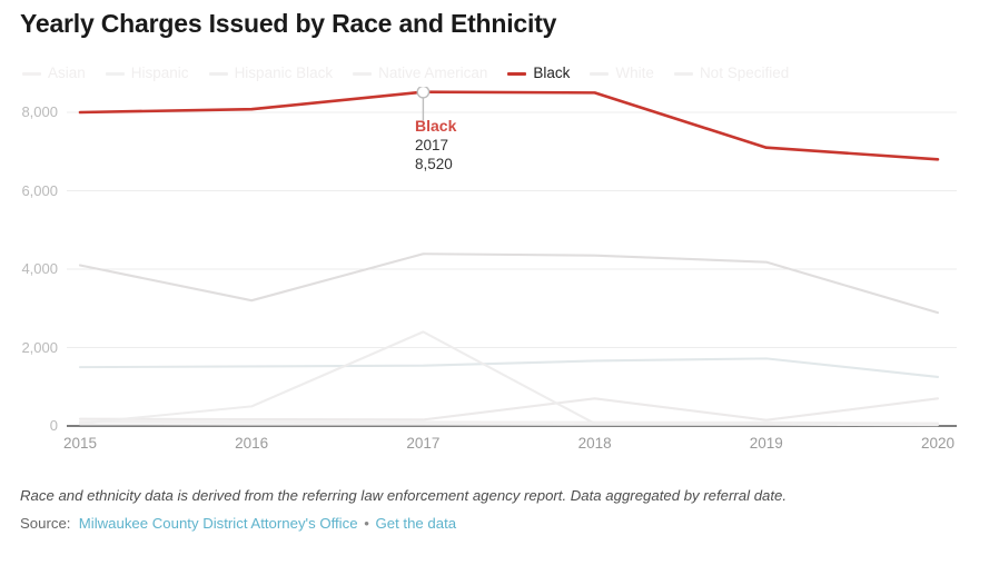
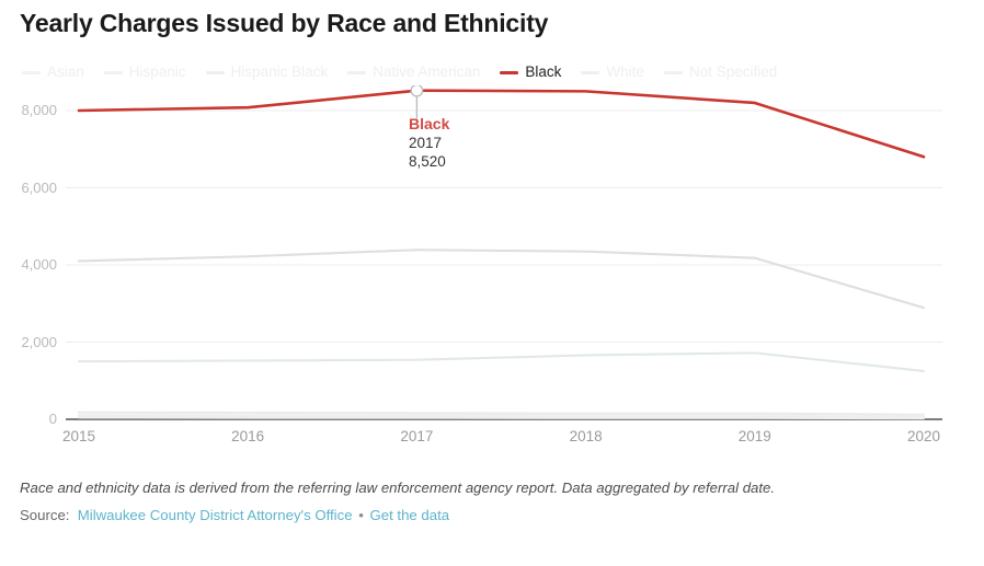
White/2016: 3200 -> 4200
Native American/2016: 500 -> 100
Native American/2017: 2400 -> 100
Not Specified/2018: 700 -> 200
Black/2019: 7100 -> 8200
Not Specified/2020: 700 -> 100
